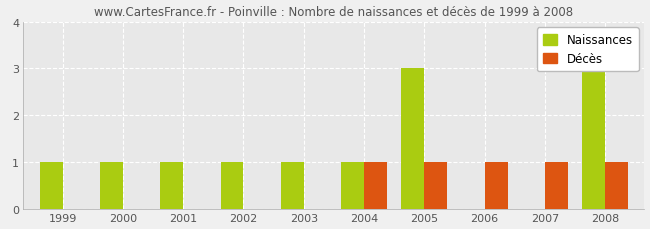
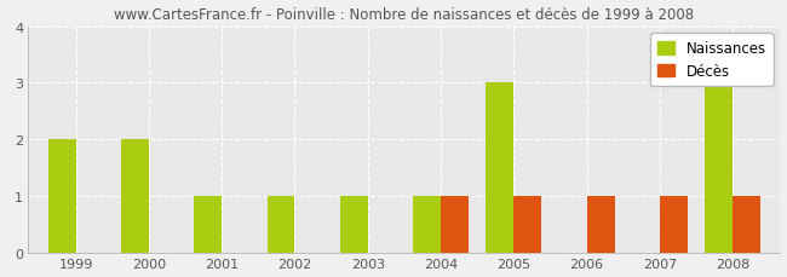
Naissances/1999: 1 -> 2
Naissances/2000: 1 -> 2
